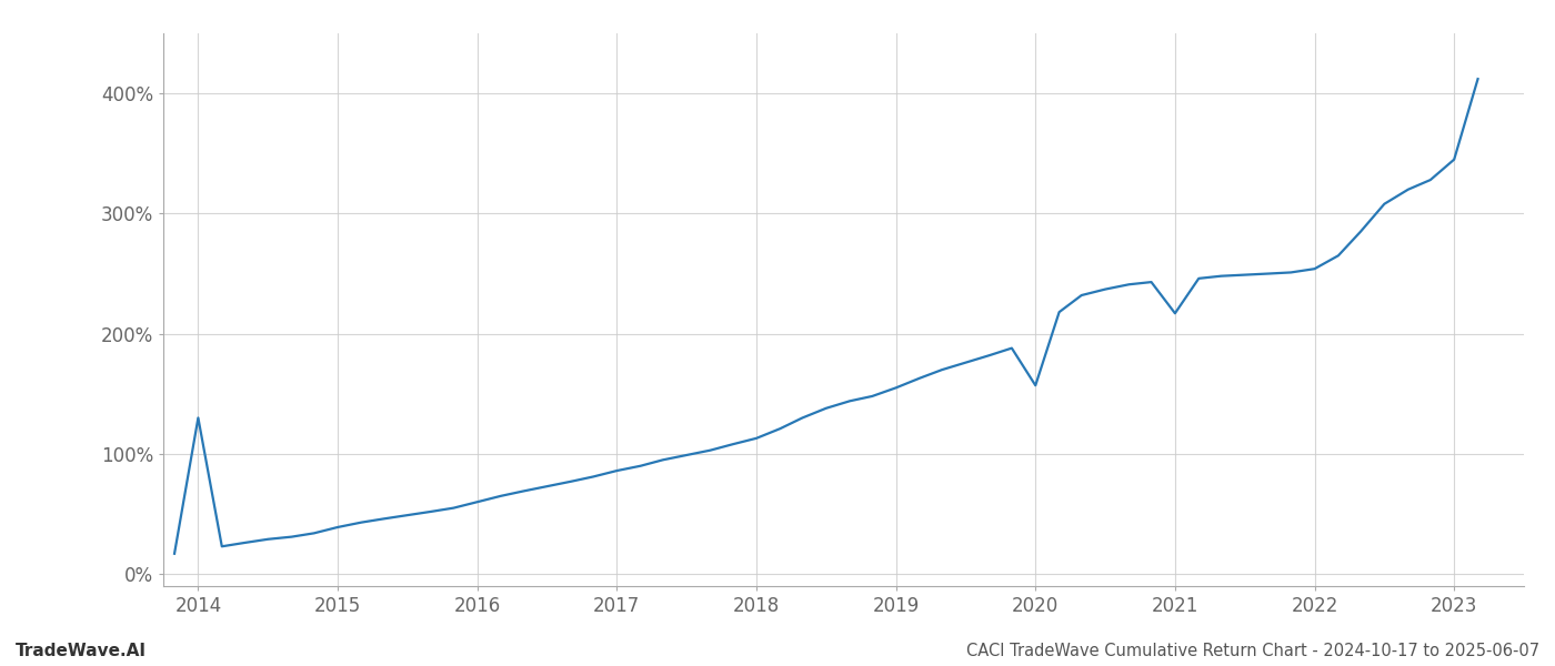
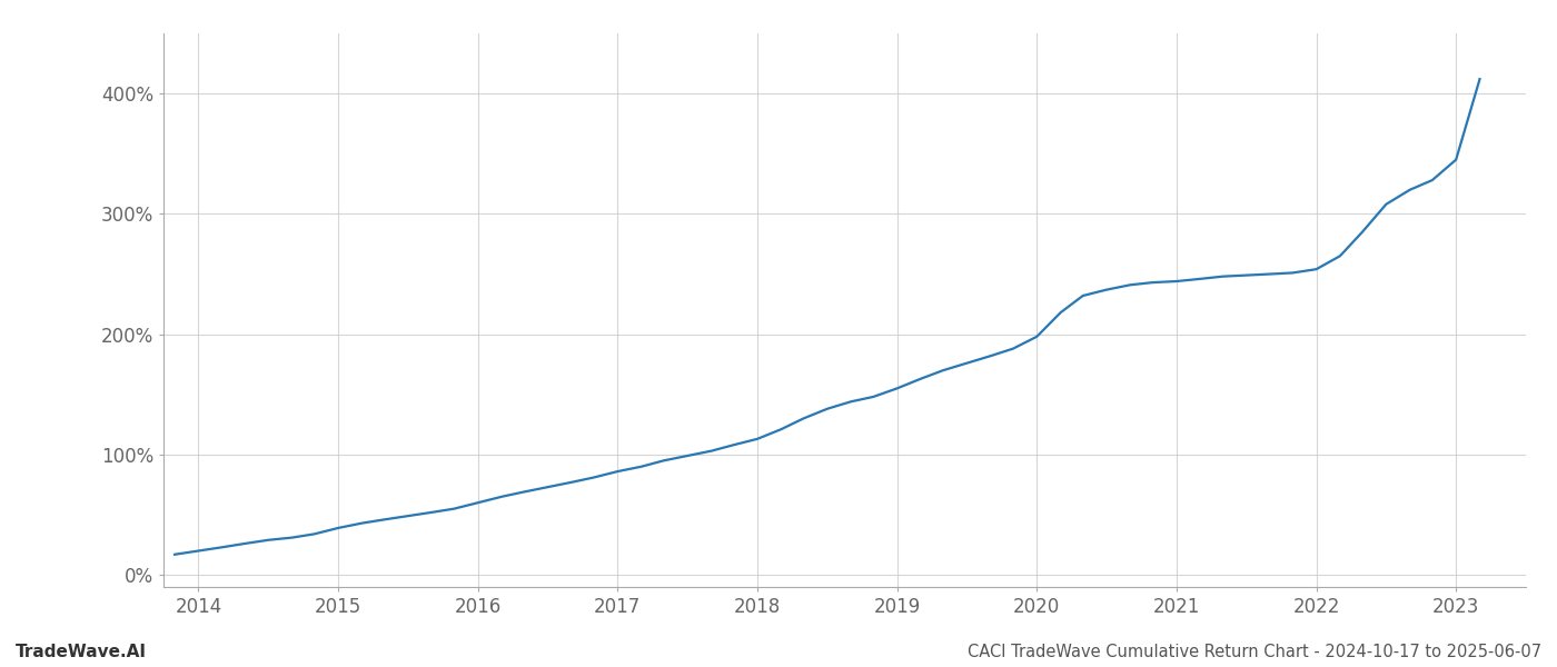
2014: 130% -> 20%
2020: 157% -> 198%
2021: 217% -> 244%
